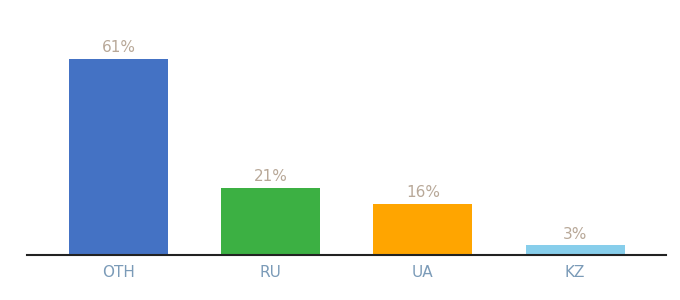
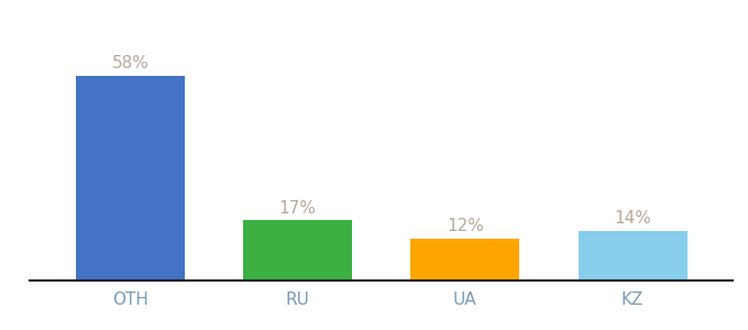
OTH: 61% -> 58%
RU: 21% -> 17%
UA: 16% -> 12%
KZ: 3% -> 14%
